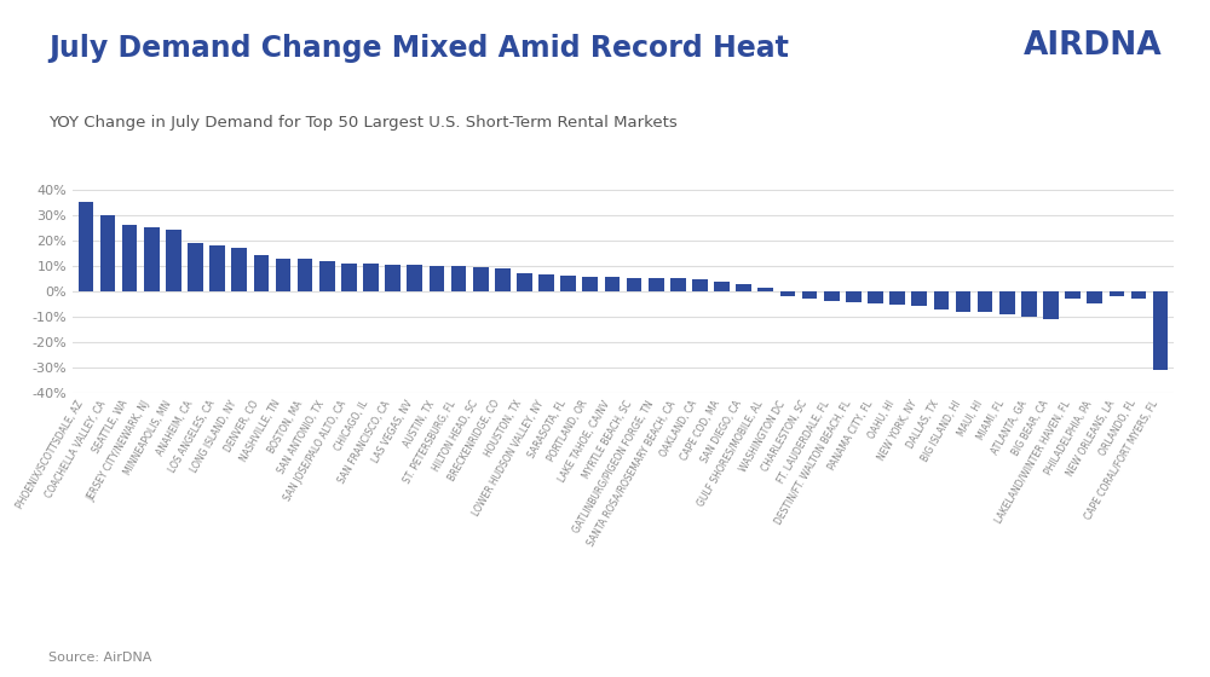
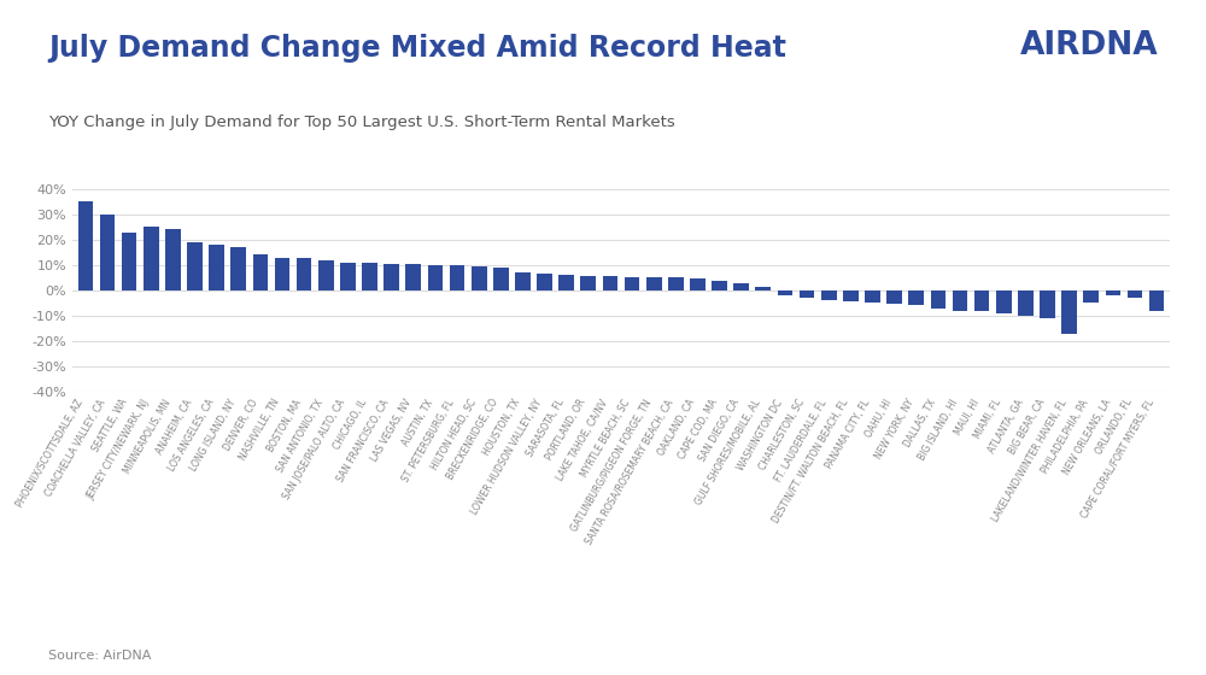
SEATTLE, WA: 26.0% -> 23.0%
LAKELAND/WINTER HAVEN, FL: -3.0% -> -17.0%
CAPE CORAL/FORT MYERS, FL: -31.0% -> -8.0%
